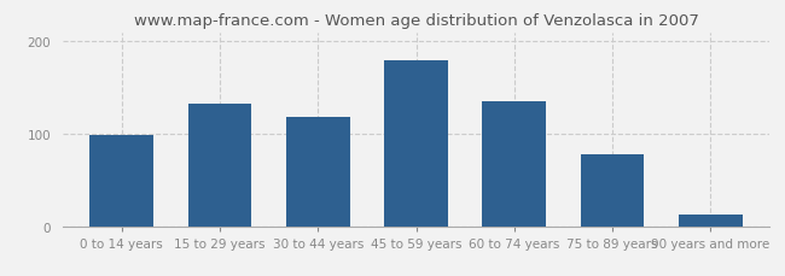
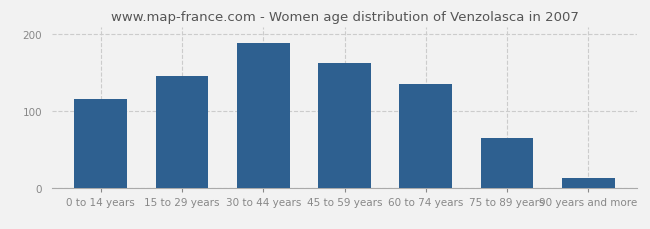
0 to 14 years: 98 -> 115
15 to 29 years: 132 -> 145
30 to 44 years: 118 -> 188
45 to 59 years: 180 -> 162
75 to 89 years: 78 -> 65
